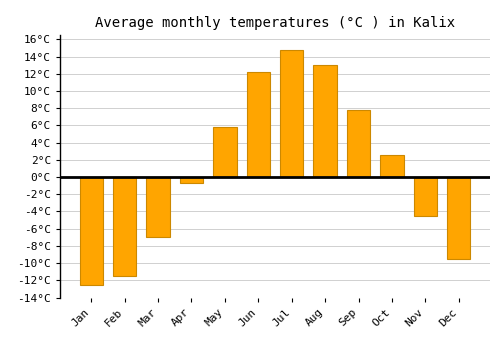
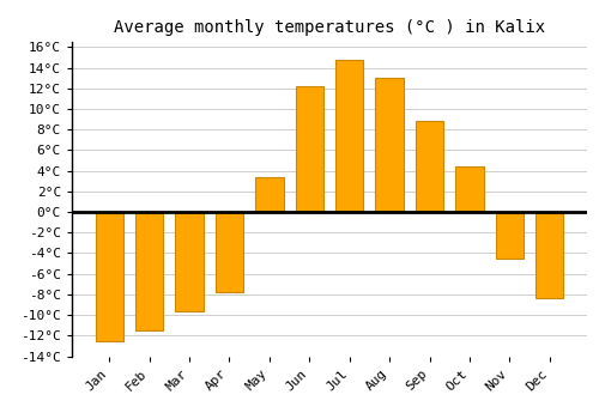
Mar: -7.0°C -> -9.6°C
Apr: -0.7°C -> -7.8°C
May: 5.8°C -> 3.4°C
Sep: 7.8°C -> 8.8°C
Oct: 2.5°C -> 4.4°C
Dec: -9.5°C -> -8.4°C
